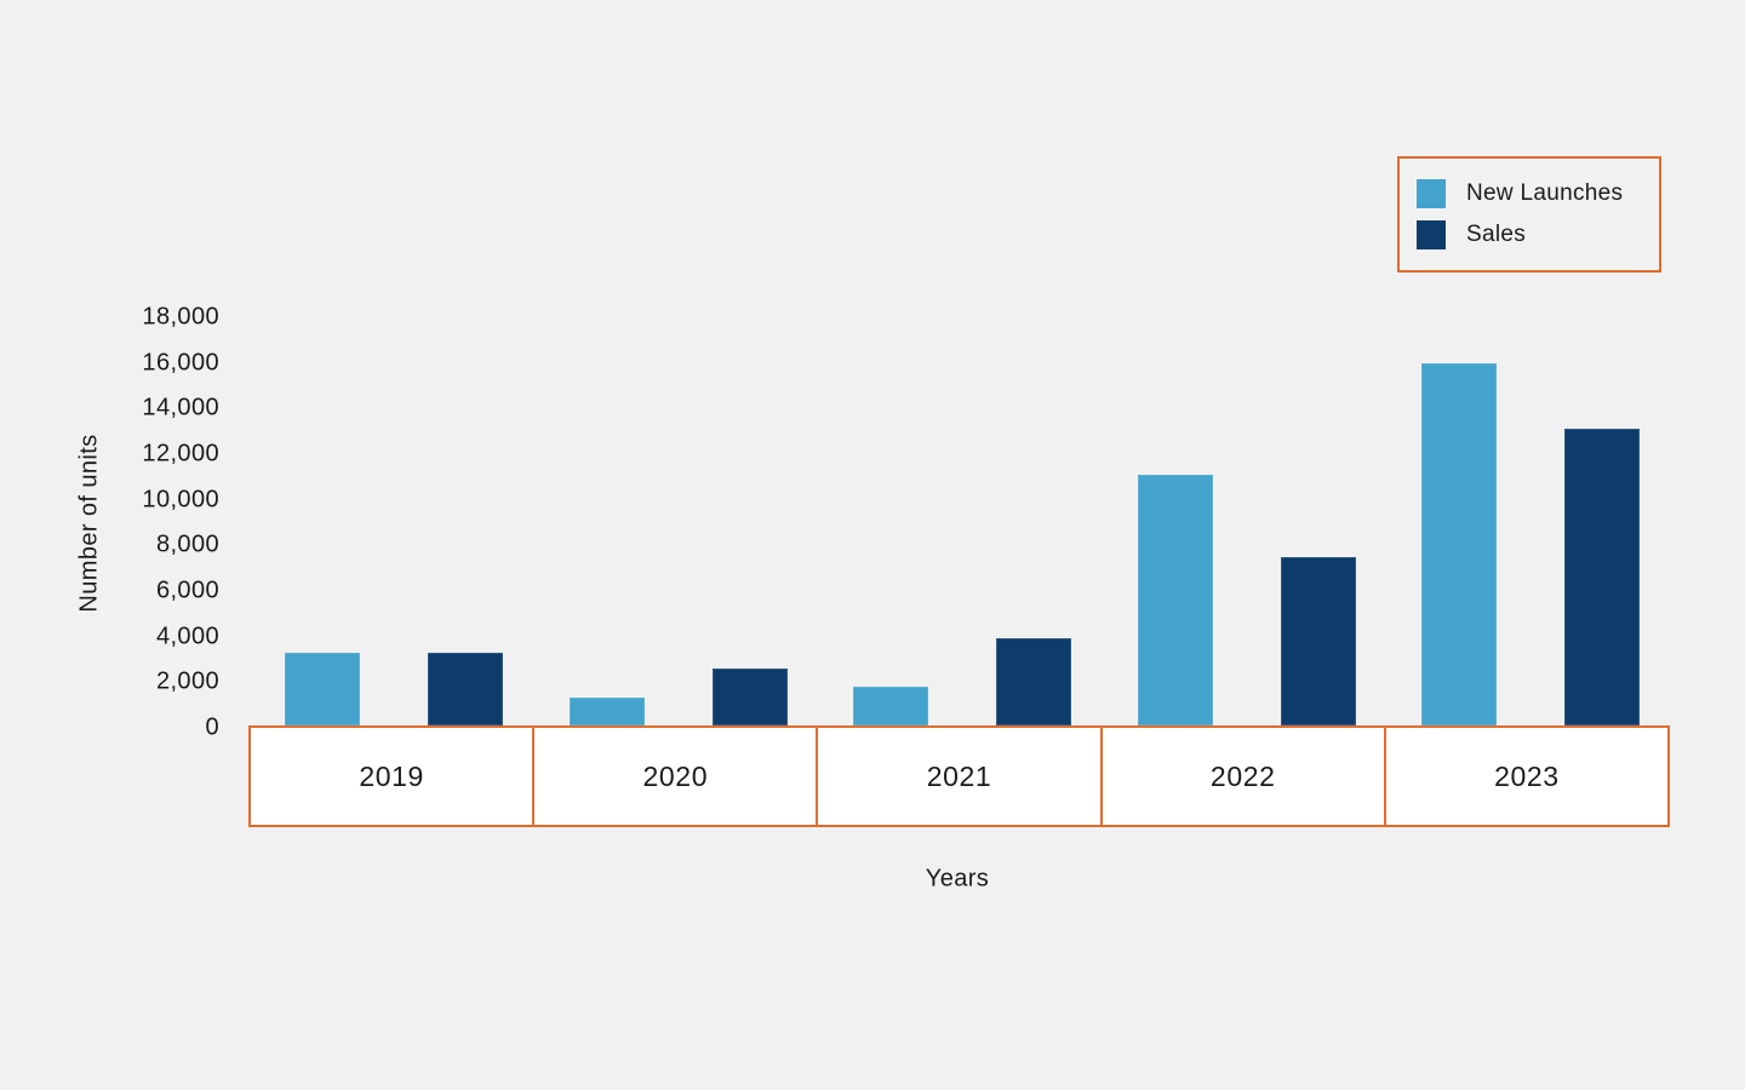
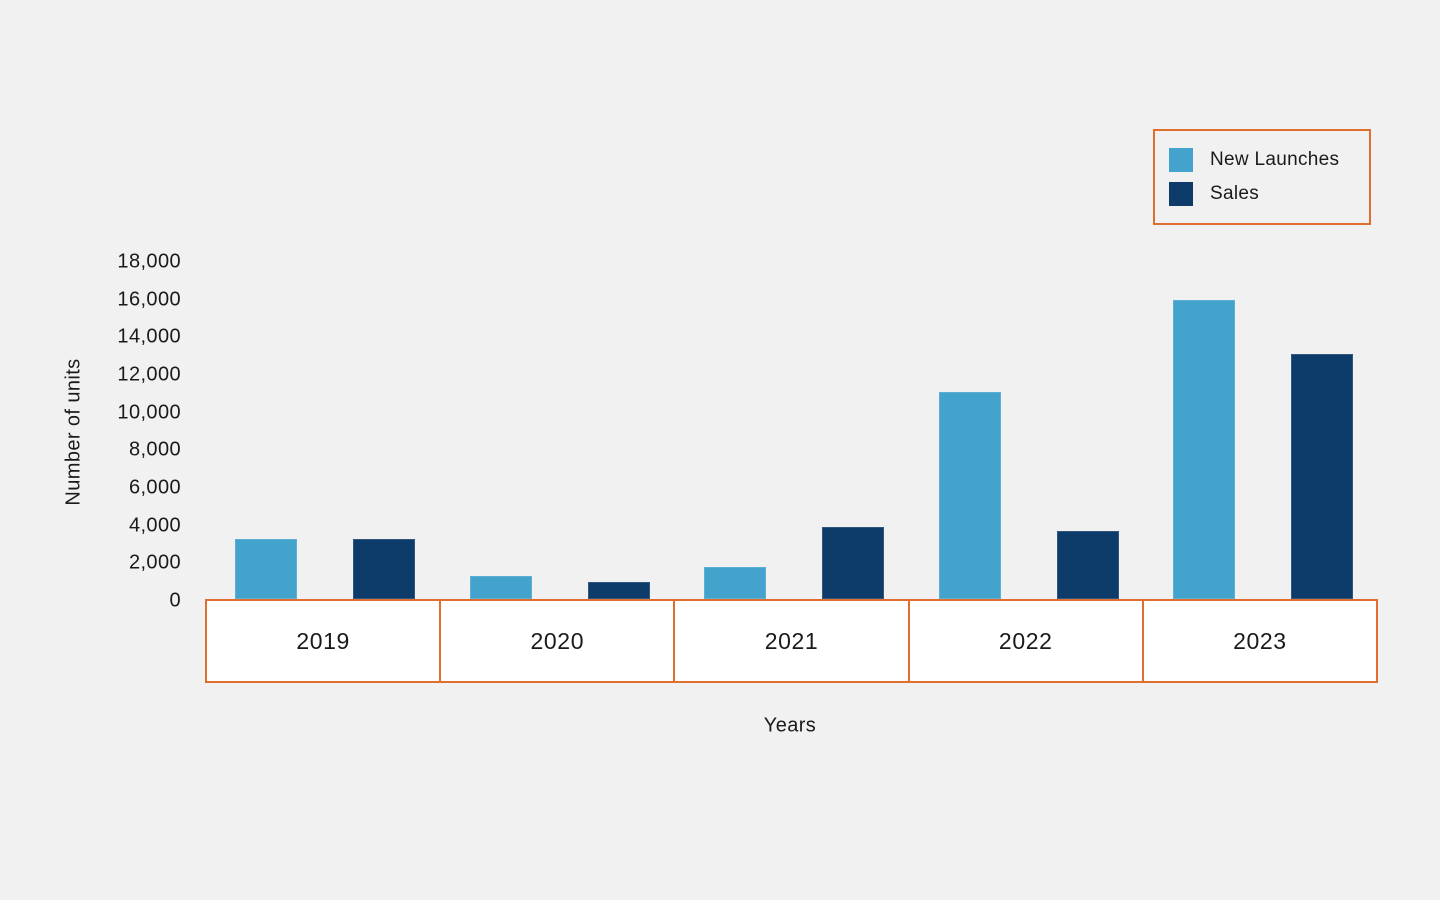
Sales/2020: 2500 -> 900
Sales/2022: 7400 -> 3600
